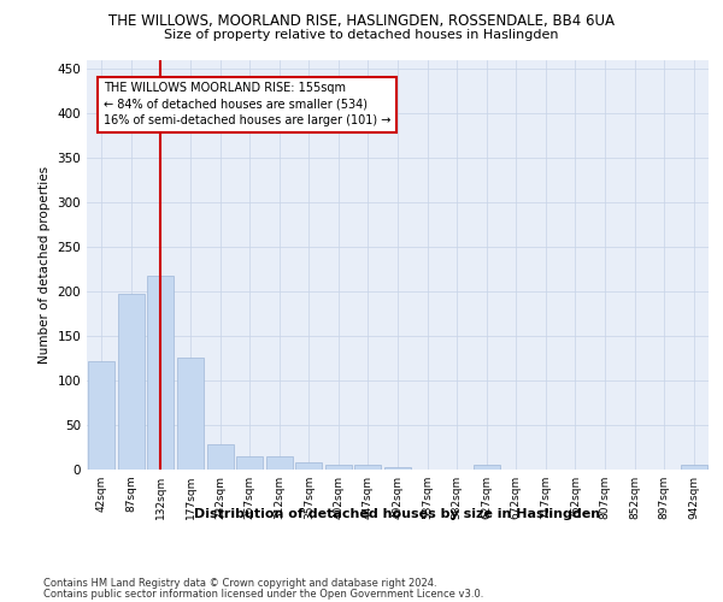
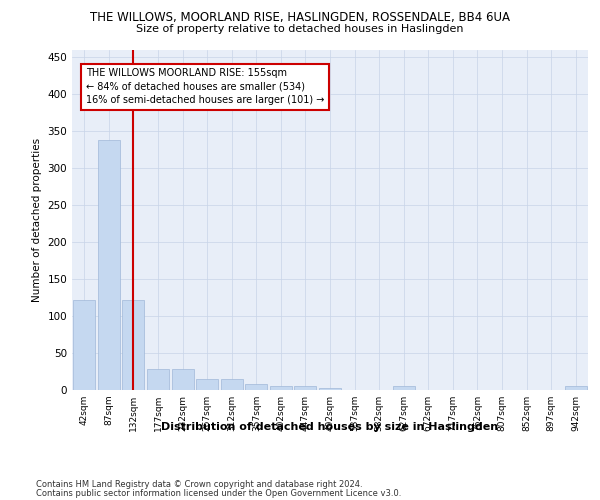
87sqm: 198 -> 338
132sqm: 218 -> 122
177sqm: 126 -> 28
